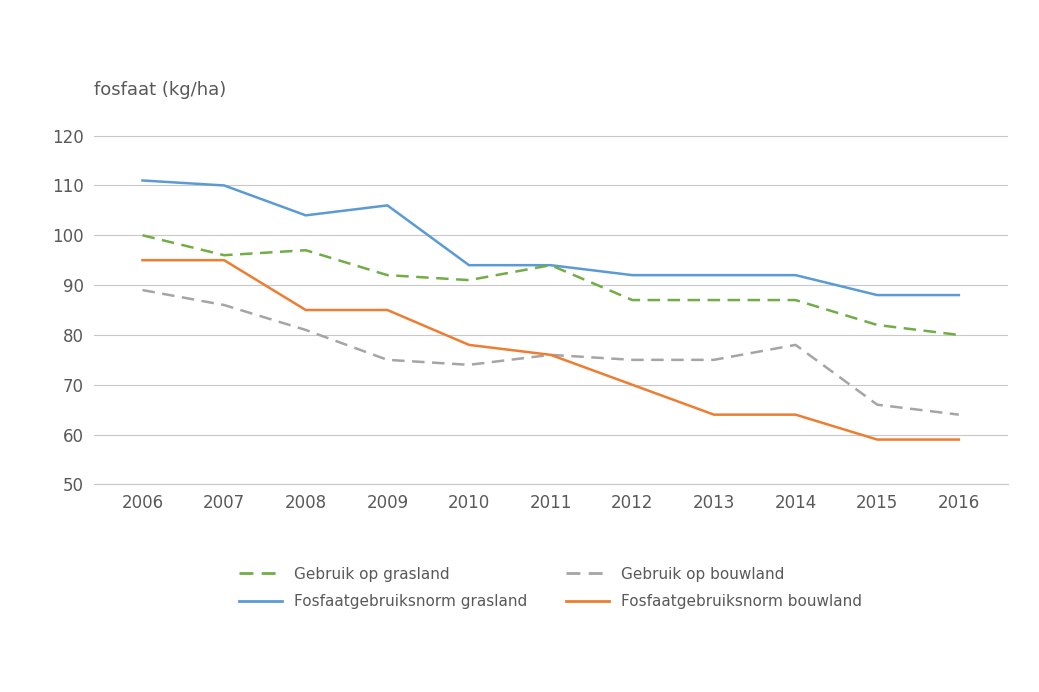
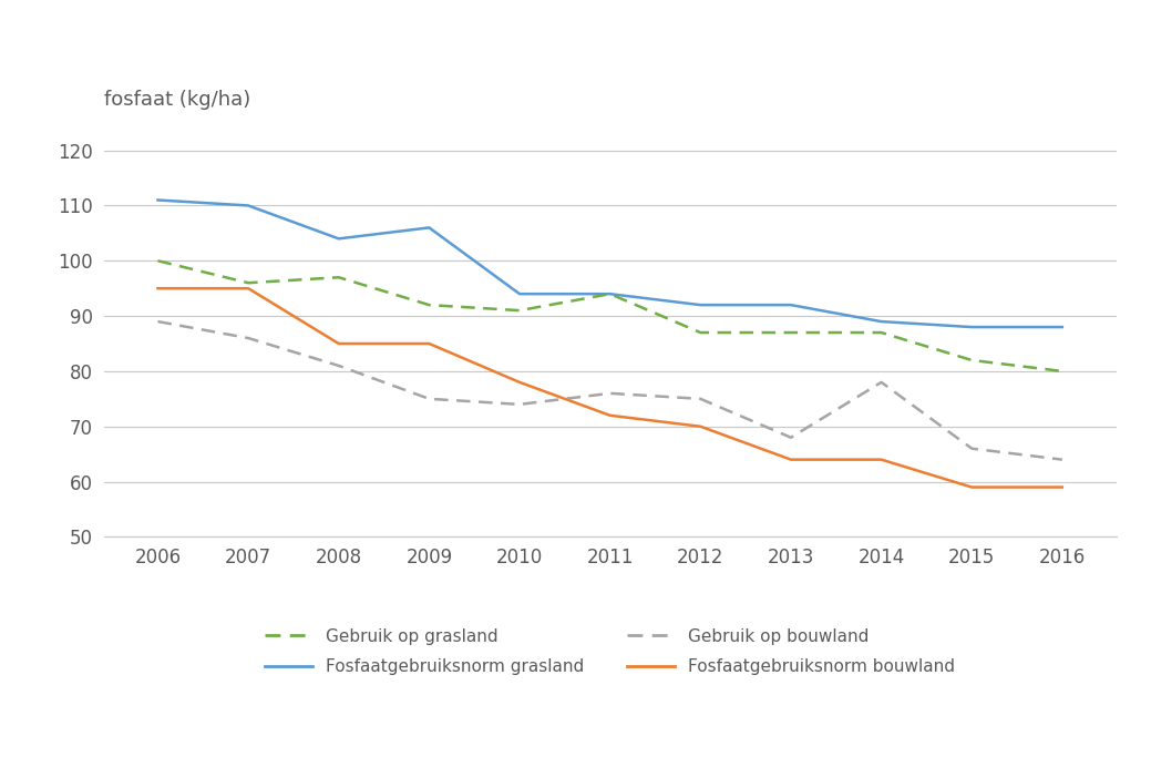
Fosfaatgebruiksnorm bouwland/2011: 76 -> 72
Gebruik op bouwland/2013: 75 -> 68
Fosfaatgebruiksnorm grasland/2014: 92 -> 89
